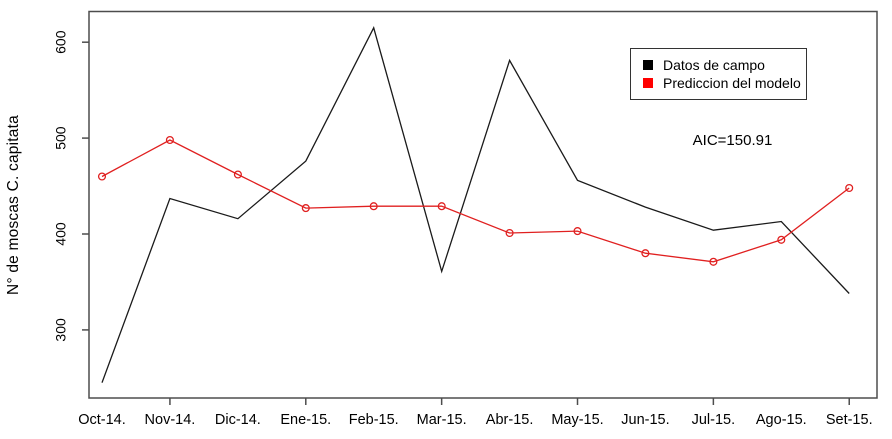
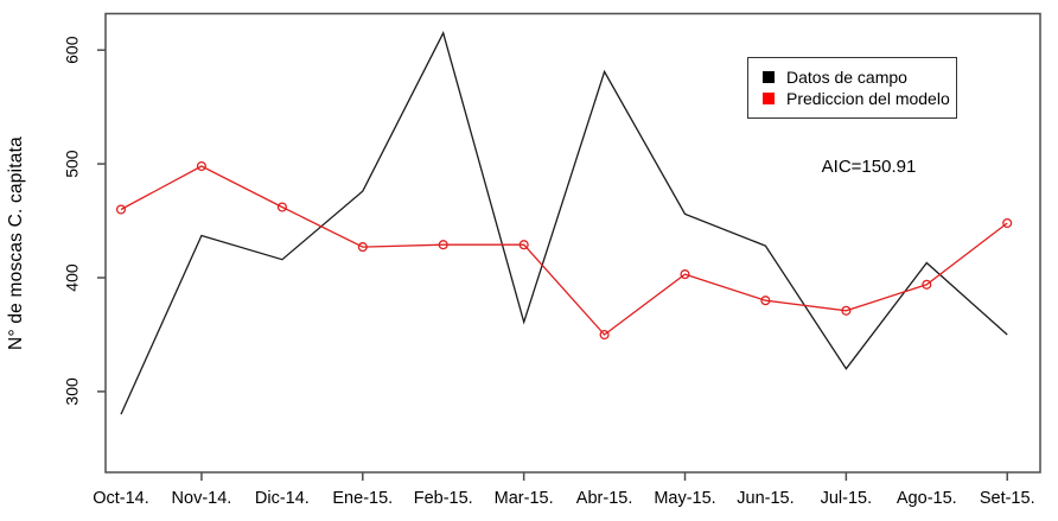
Datos de campo/Oct-14.: 240 -> 280
Prediccion del modelo/Abr-15.: 400 -> 350
Datos de campo/Jul-15.: 400 -> 320
Datos de campo/Set-15.: 340 -> 350
